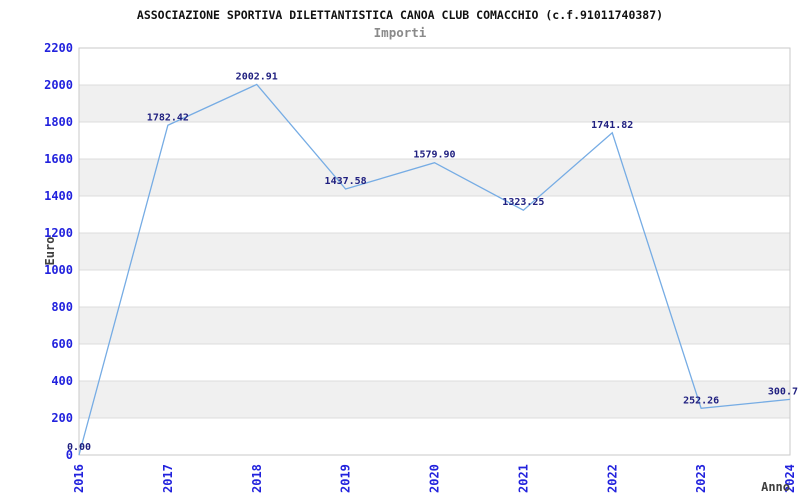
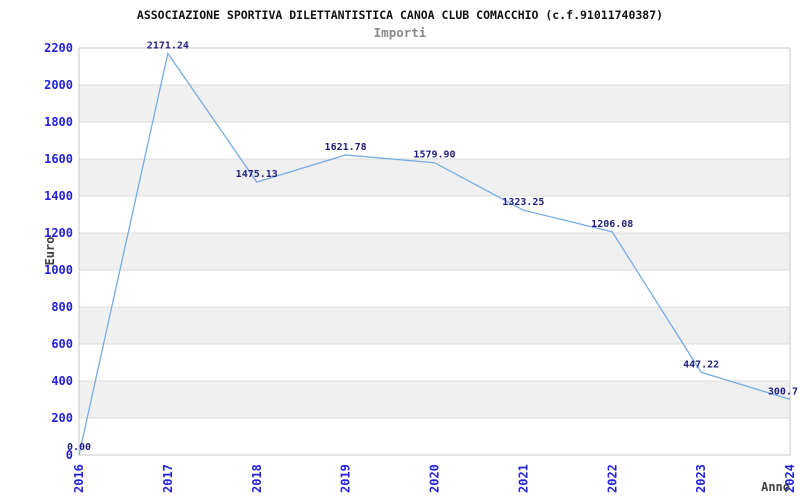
2017: 1782.42 -> 2171.24
2018: 2002.91 -> 1475.13
2019: 1437.58 -> 1621.78
2022: 1741.82 -> 1206.08
2023: 252.26 -> 447.22
